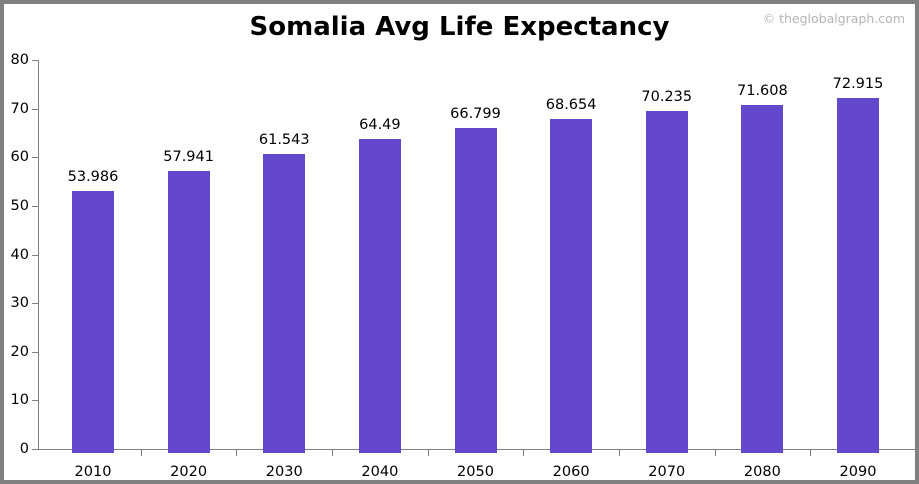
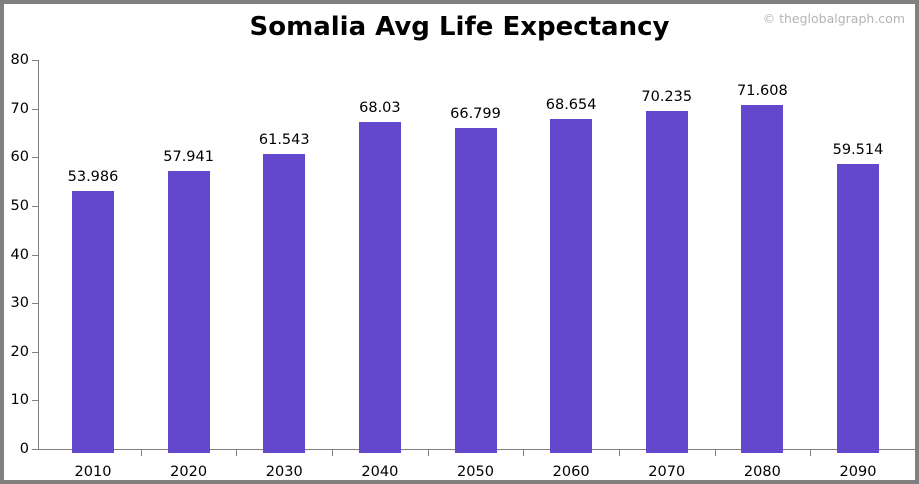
2040: 64.49 -> 68.03
2090: 72.915 -> 59.514
